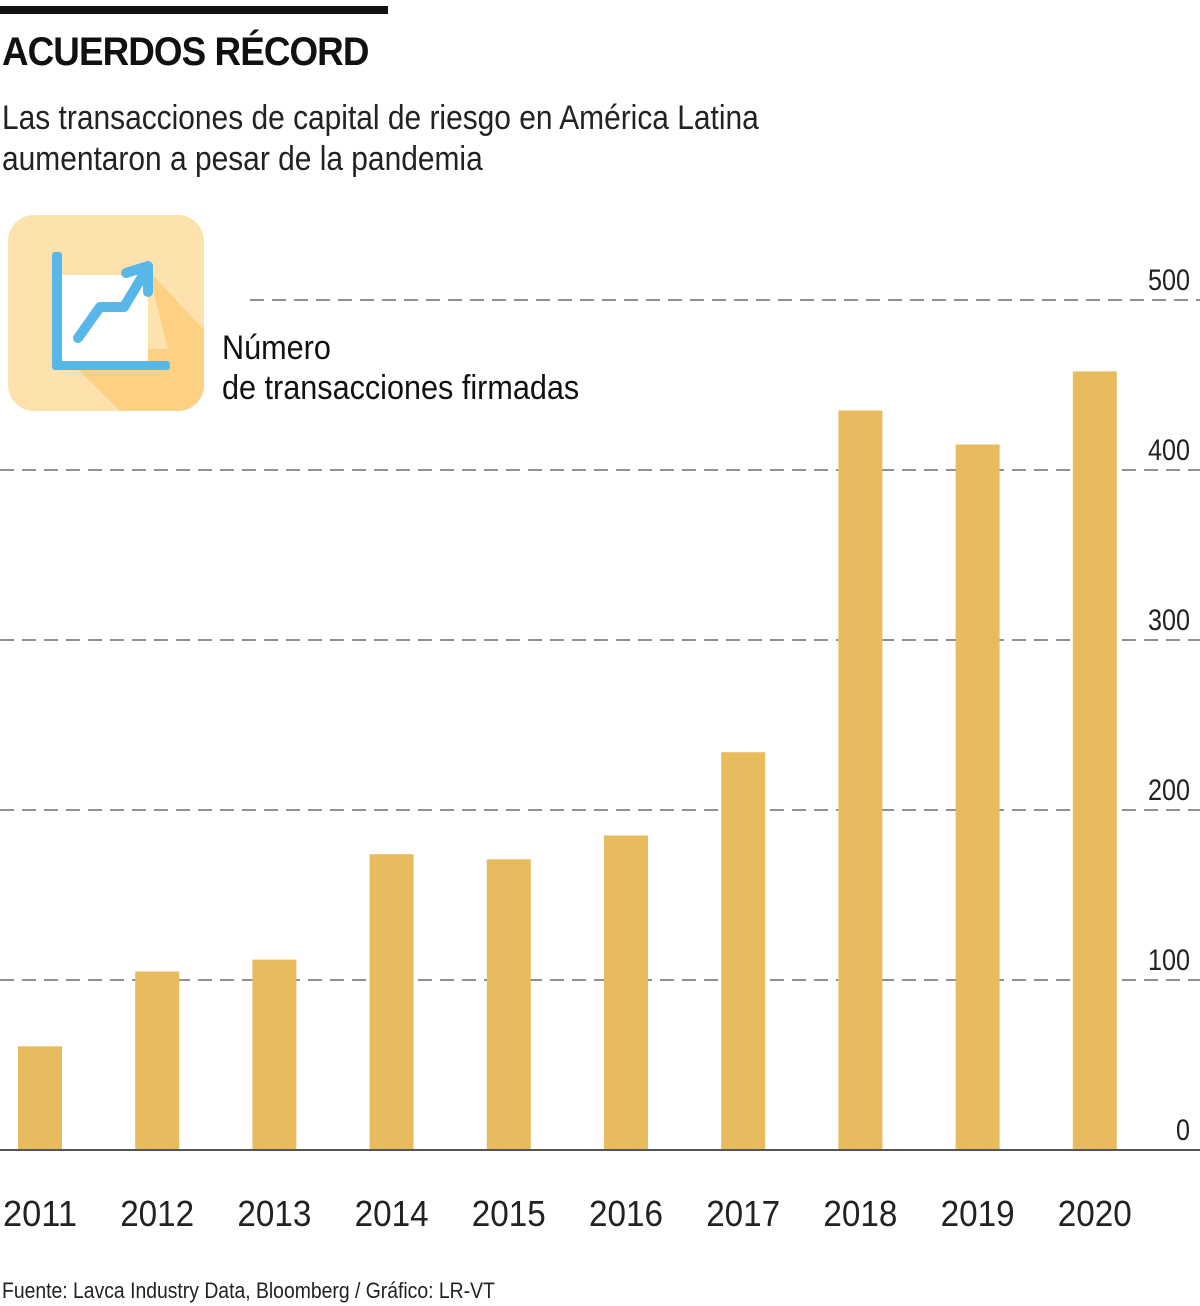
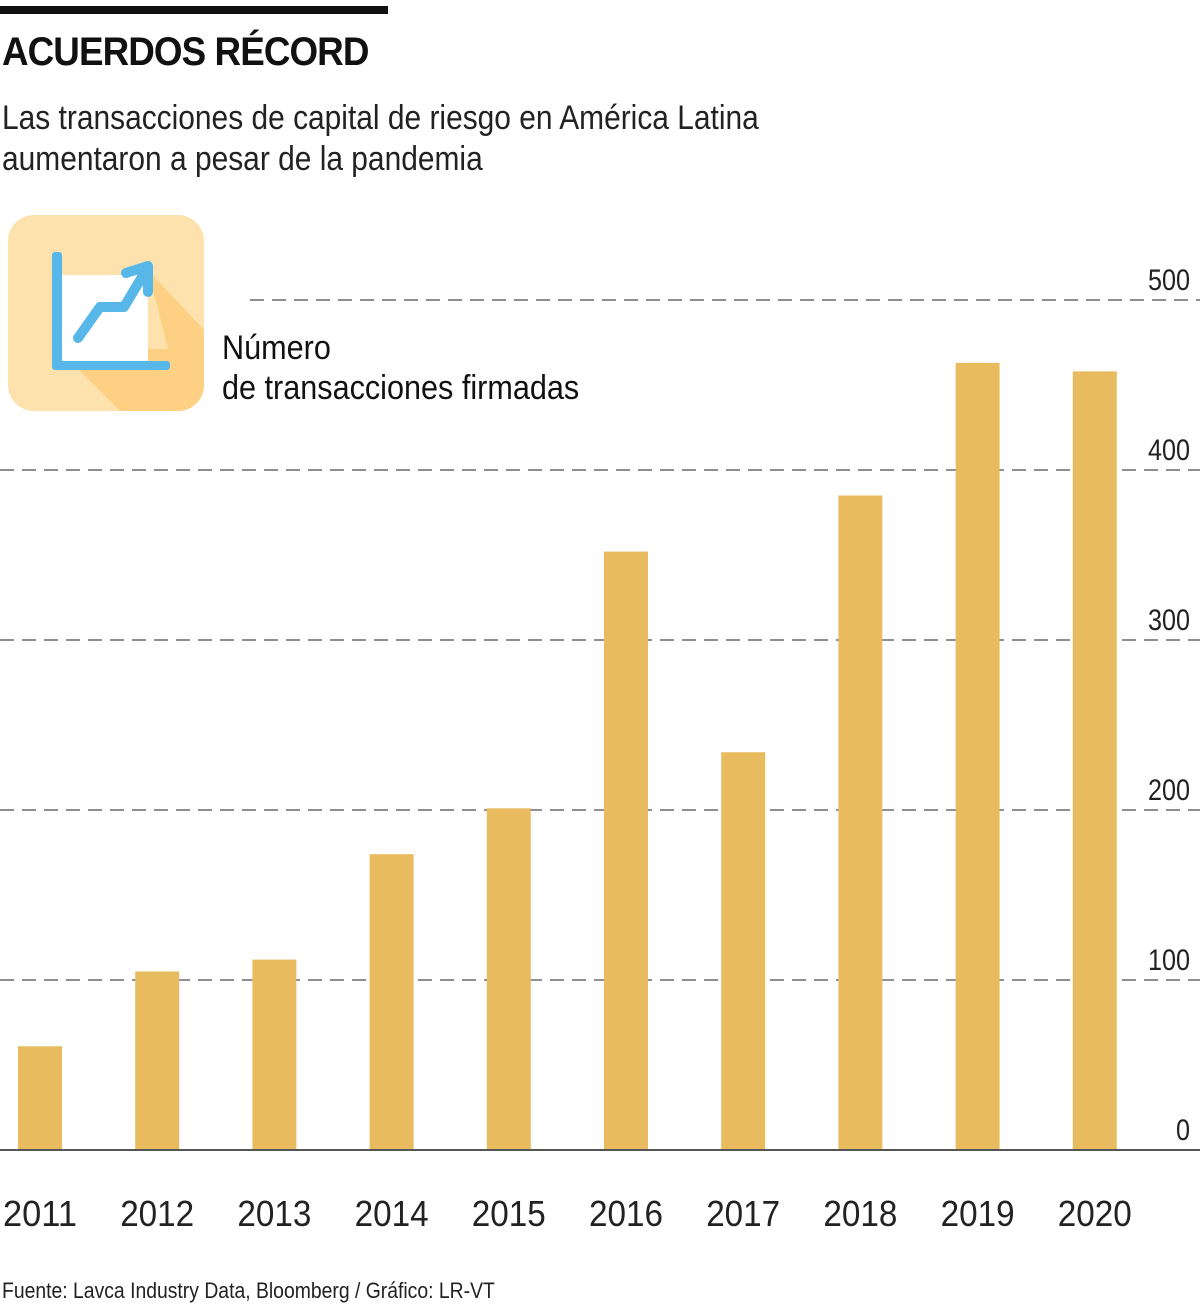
2015: 171 -> 201
2016: 185 -> 352
2018: 435 -> 385
2019: 415 -> 463
